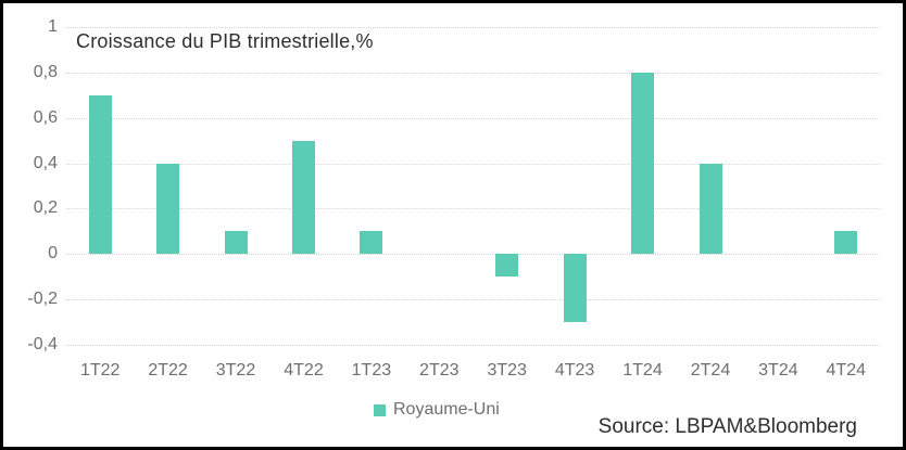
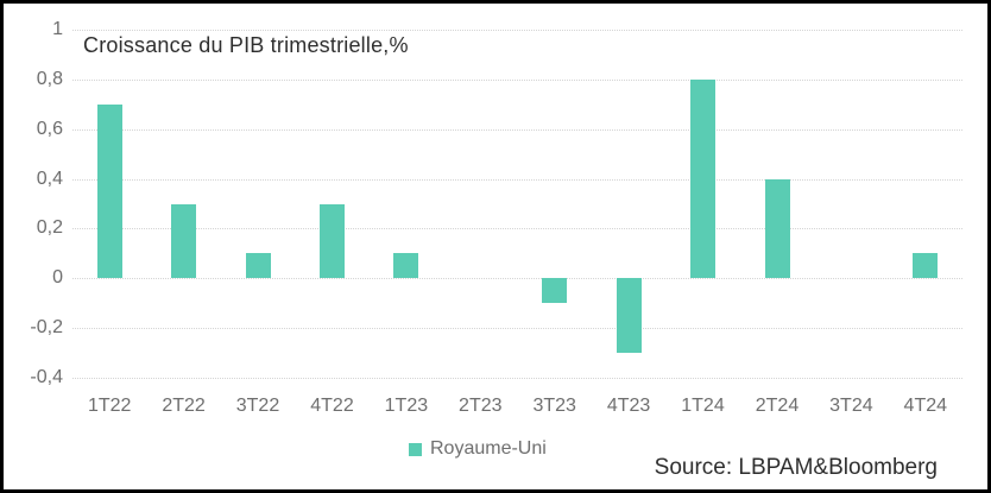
2T22: 0,4 -> 0,3
4T22: 0,5 -> 0,3
